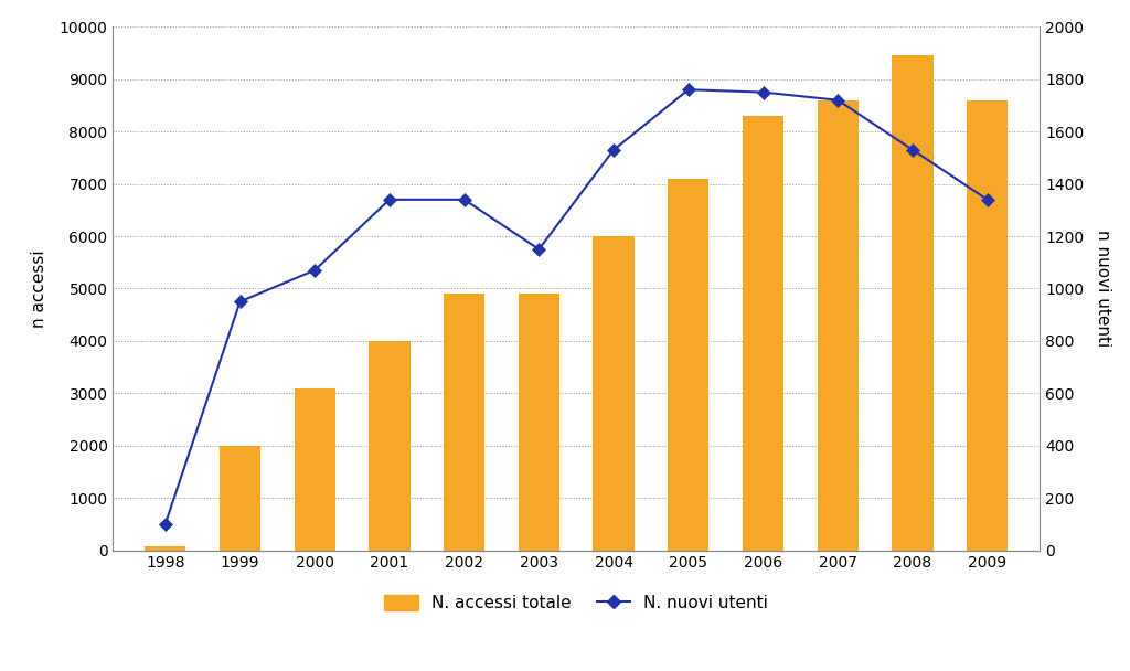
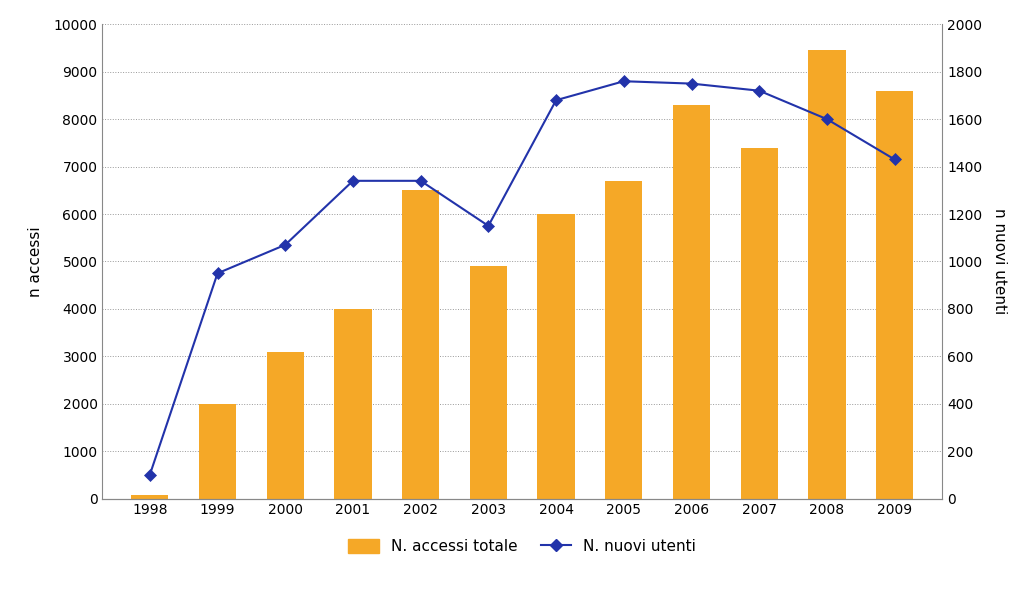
N. accessi totale/2002: 4900 -> 6500
N. nuovi utenti/2004: 1530 -> 1680
N. accessi totale/2005: 7100 -> 6700
N. accessi totale/2007: 8600 -> 7400
N. nuovi utenti/2008: 1530 -> 1600
N. nuovi utenti/2009: 1340 -> 1430
